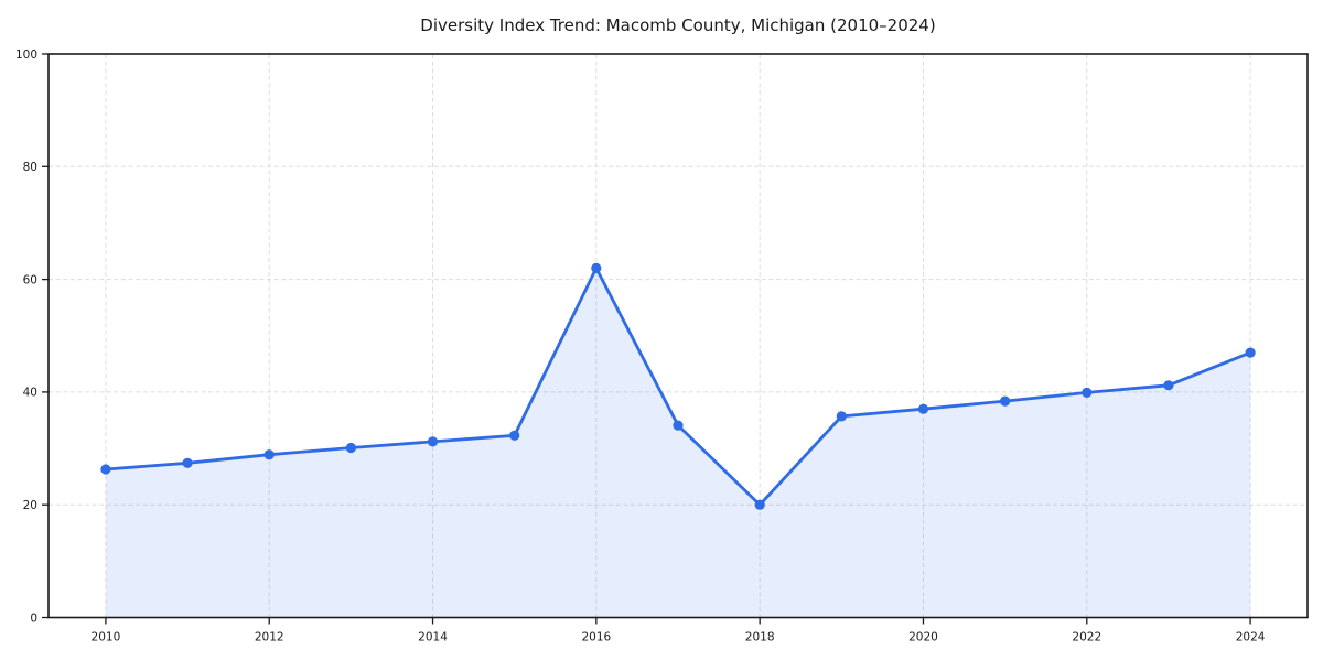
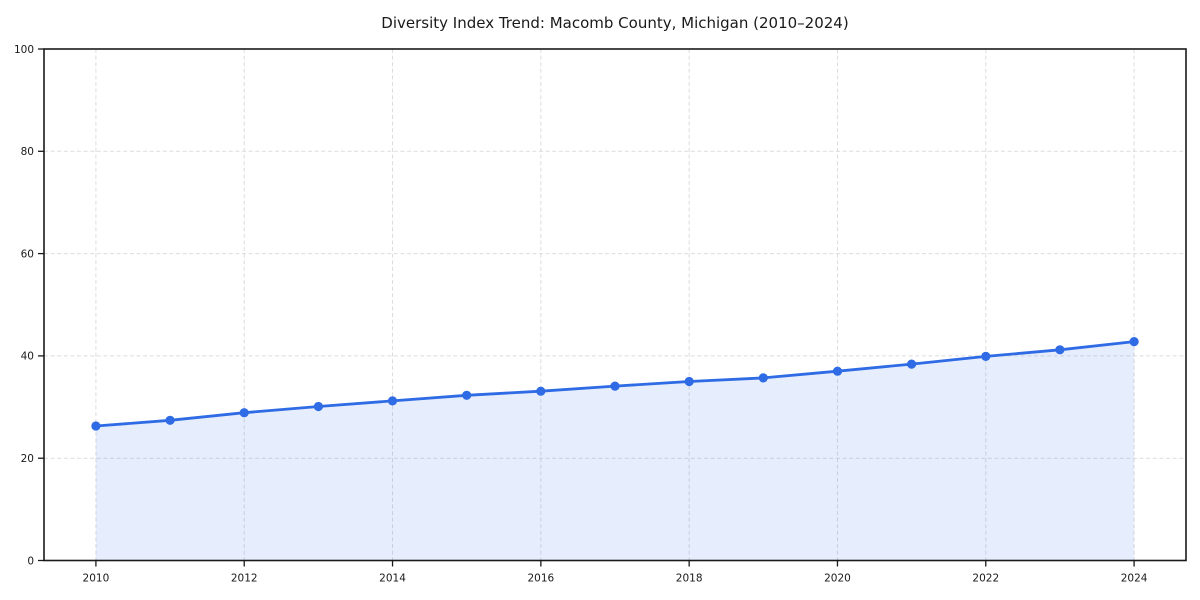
2016: 62 -> 33
2018: 20 -> 35
2024: 47 -> 43
